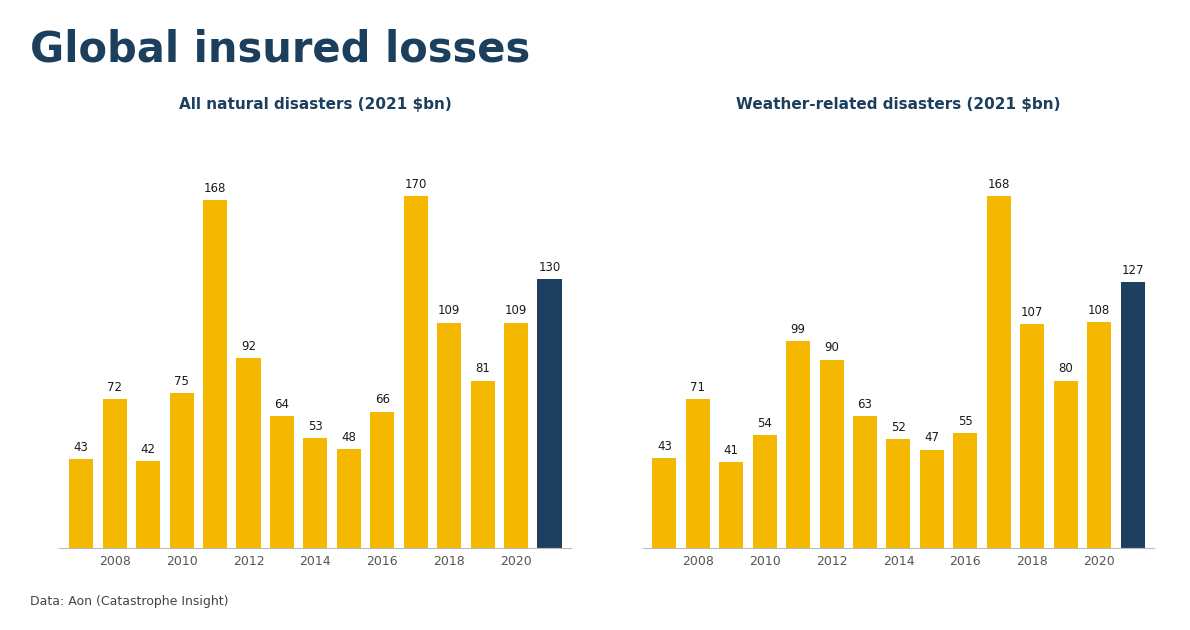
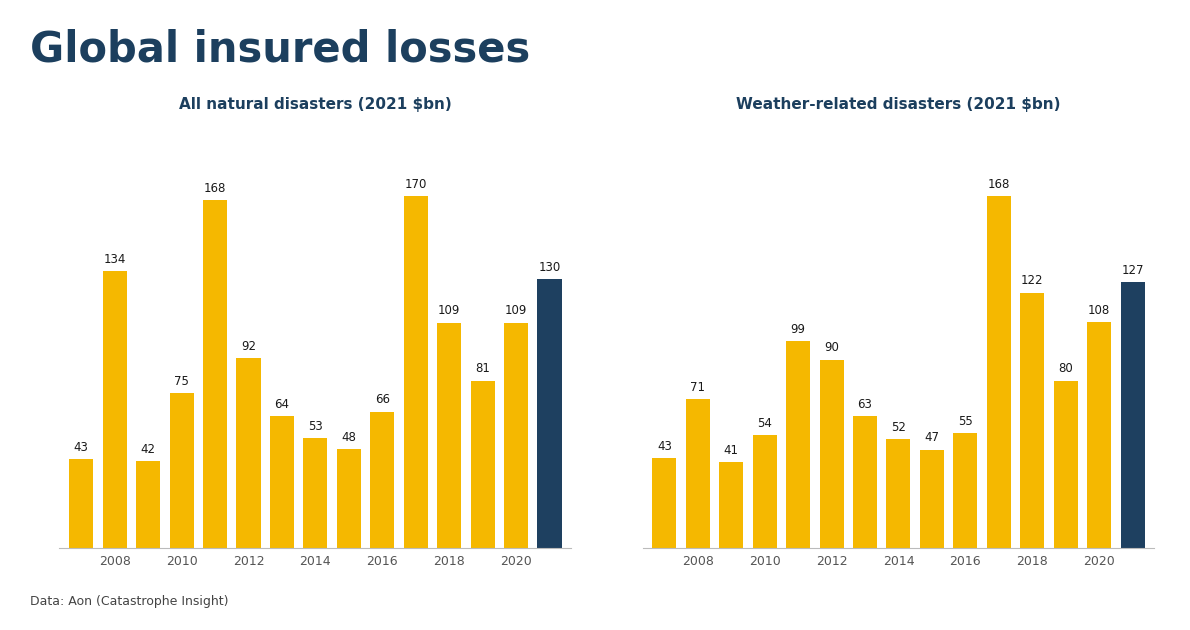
All natural disasters (2021 $bn)/2008: 72 -> 134
Weather-related disasters (2021 $bn)/2018: 107 -> 122
